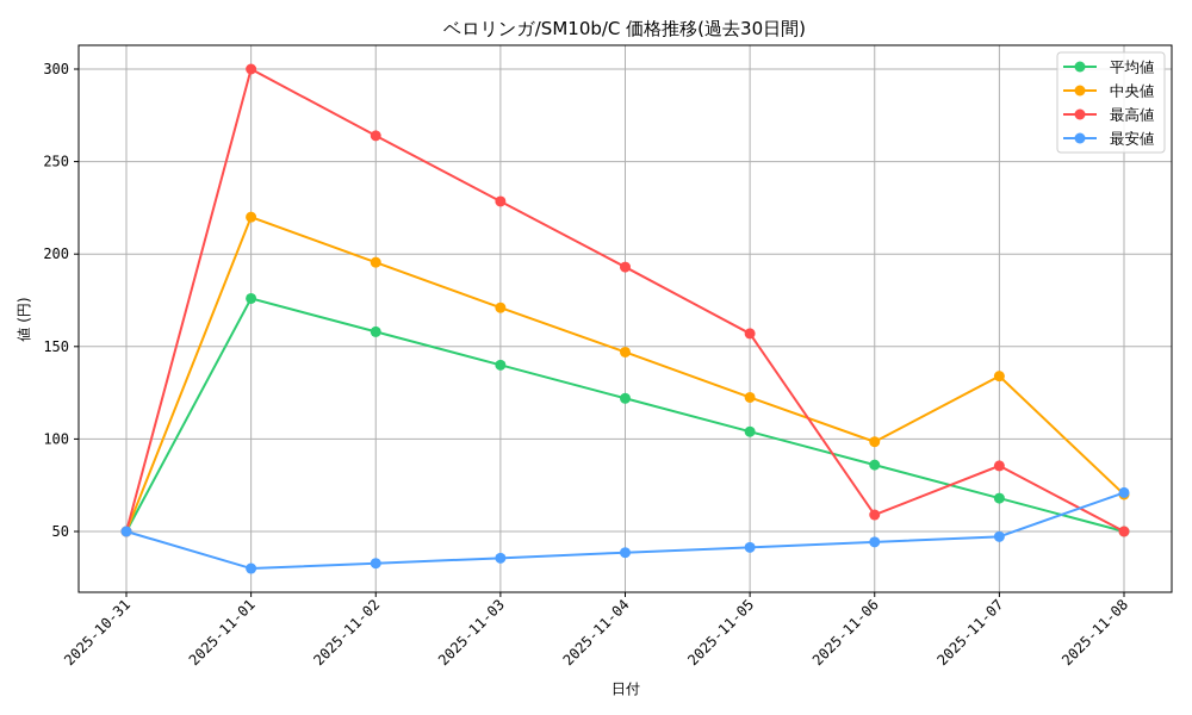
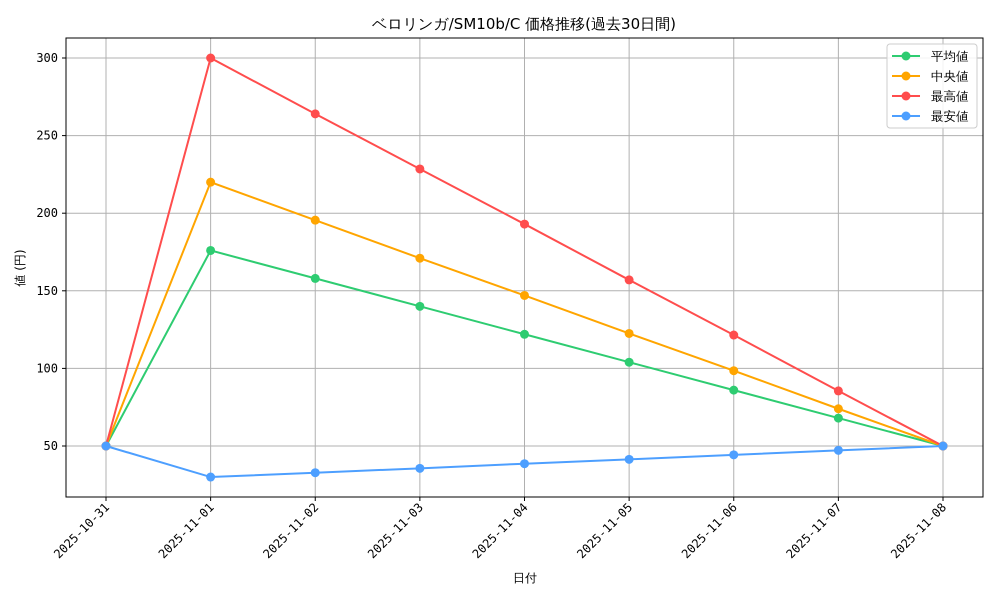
最高値/2025-11-06: 59 -> 122
中央値/2025-11-07: 134 -> 74
中央値/2025-11-08: 70 -> 50
最安値/2025-11-08: 71 -> 50
